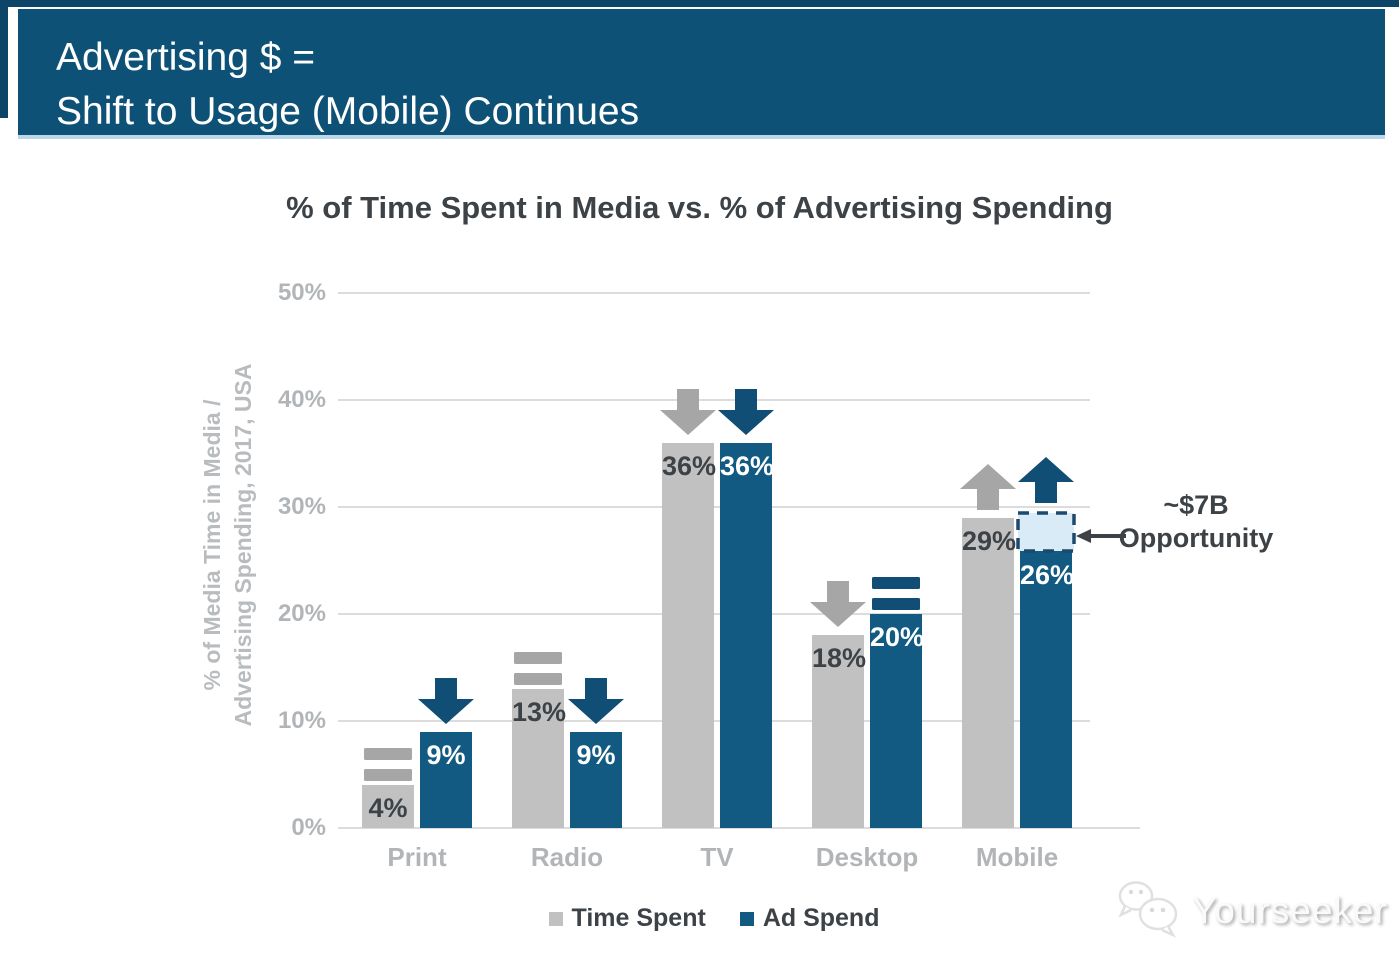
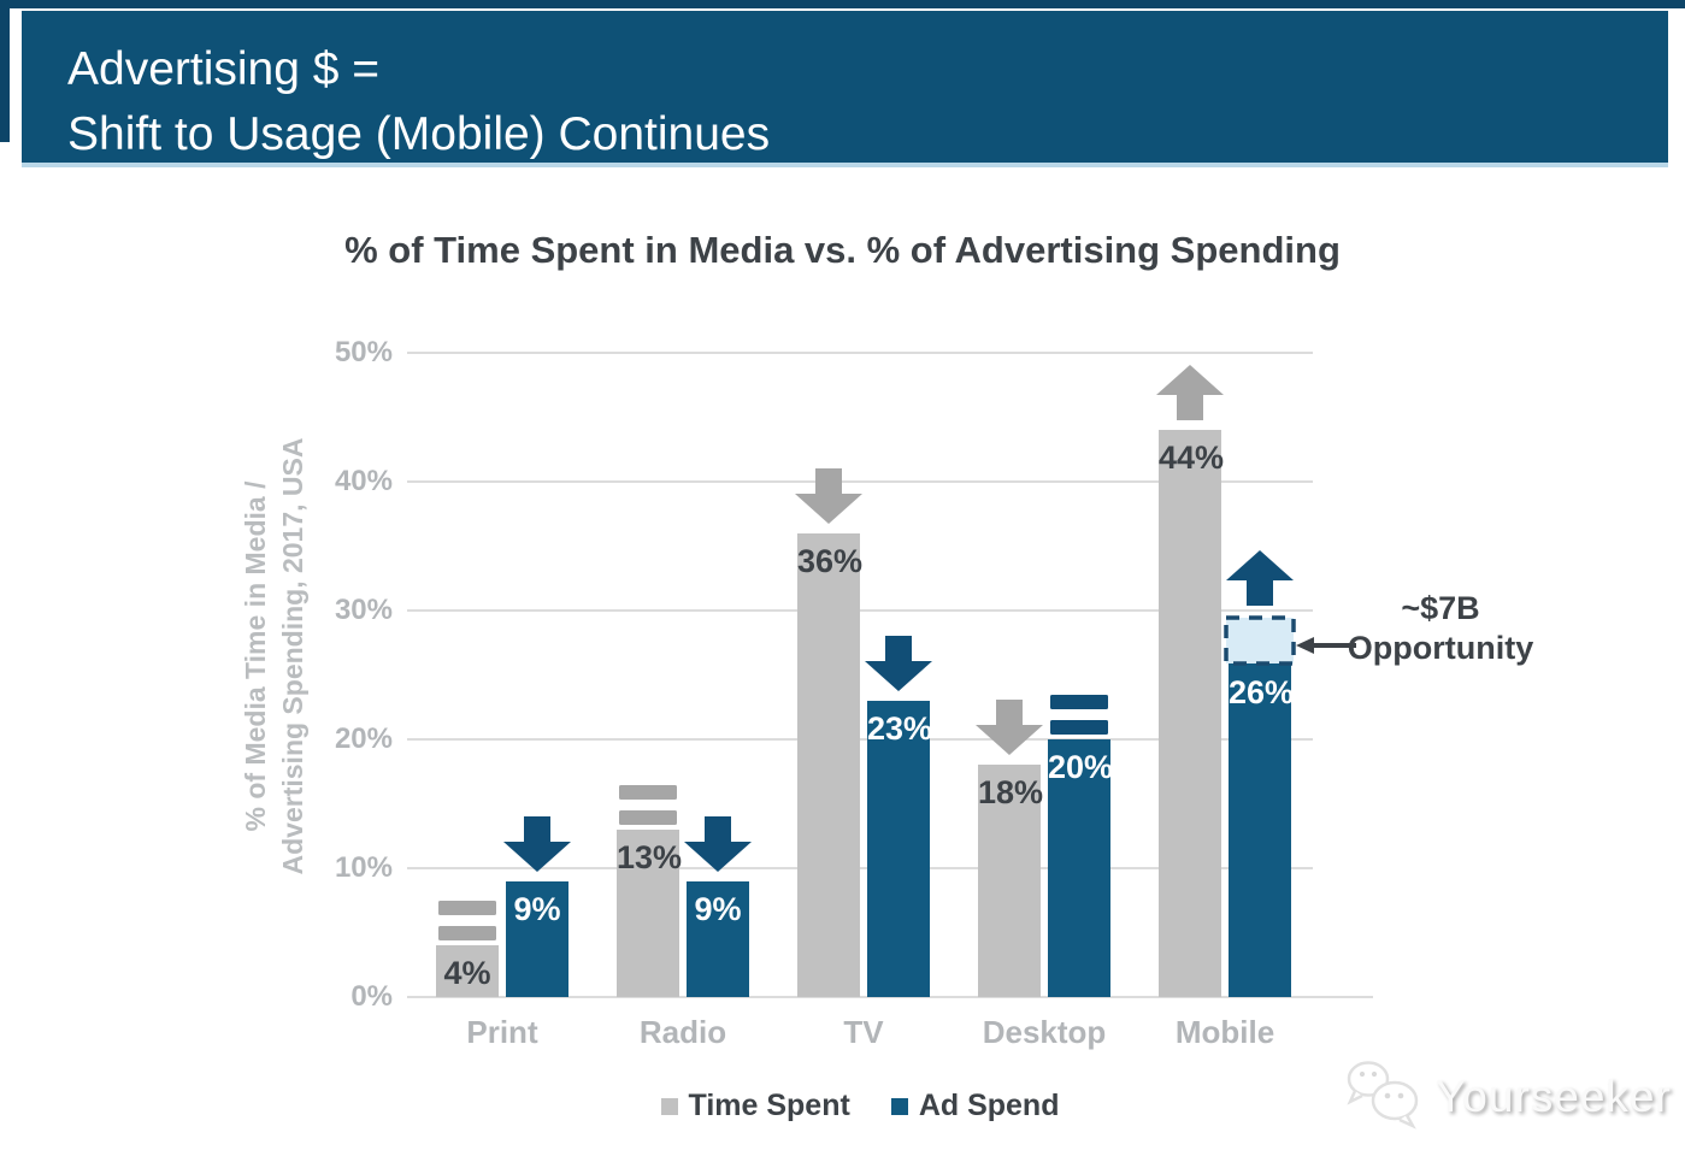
Ad Spend/TV: 36% -> 23%
Time Spent/Mobile: 29% -> 44%
